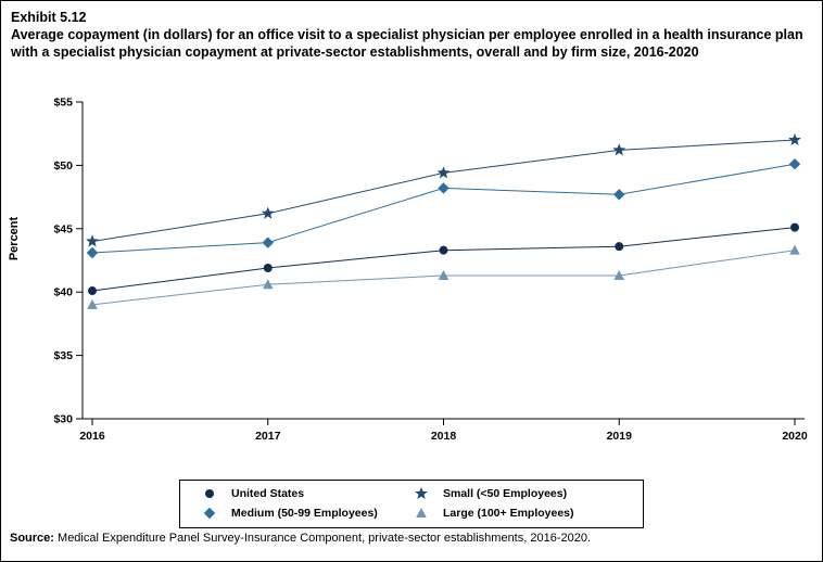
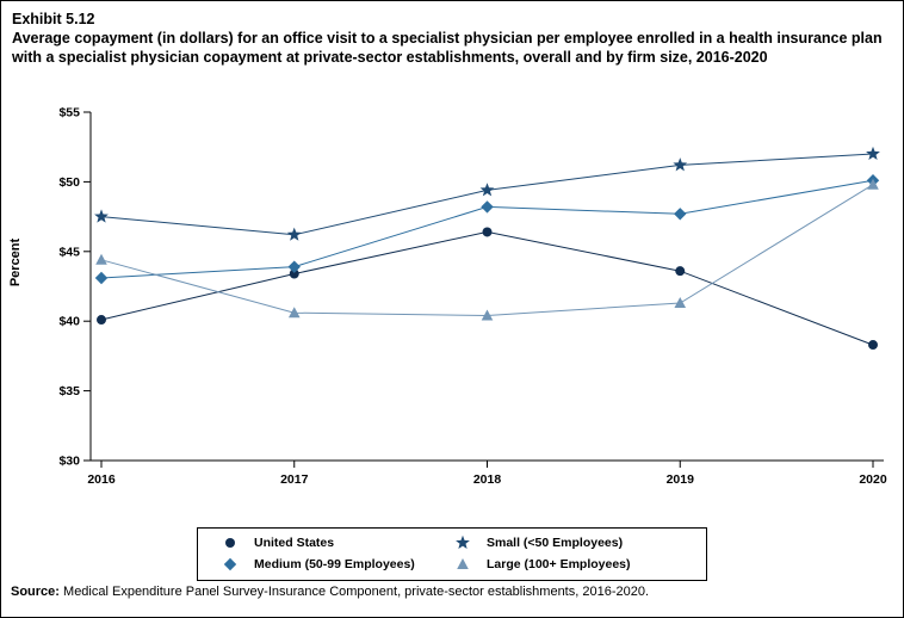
Small (<50 Employees)/2016: $44.0 -> $47.5
Large (100+ Employees)/2016: $39.0 -> $44.4
United States/2017: $41.9 -> $43.4
United States/2018: $43.3 -> $46.4
Large (100+ Employees)/2018: $41.3 -> $40.4
United States/2020: $45.1 -> $38.3
Large (100+ Employees)/2020: $43.3 -> $49.8
